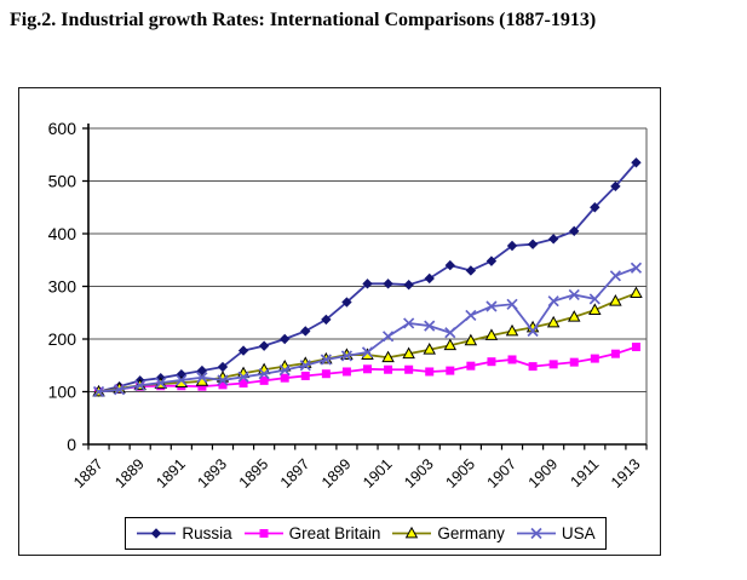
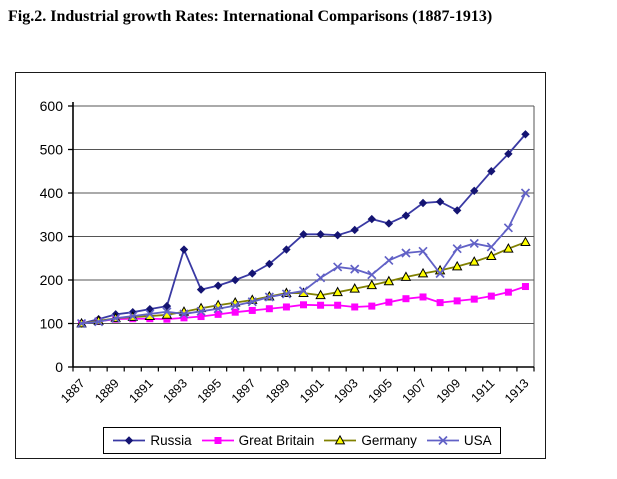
Russia/1893: 150 -> 270
Russia/1909: 390 -> 360
USA/1913: 340 -> 400
